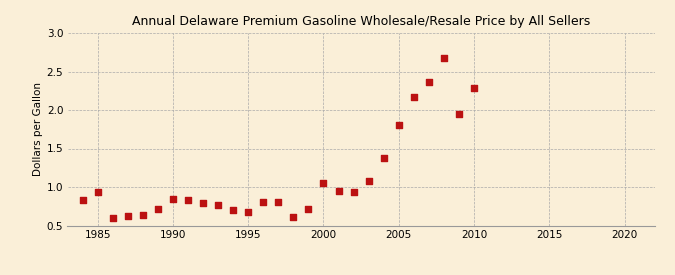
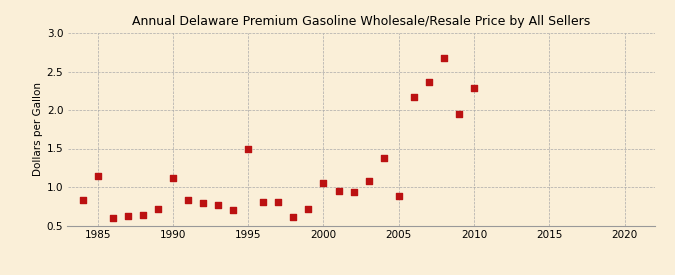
1985: 0.93 -> 1.14
1990: 0.84 -> 1.12
1995: 0.68 -> 1.50
2005: 1.80 -> 0.88
